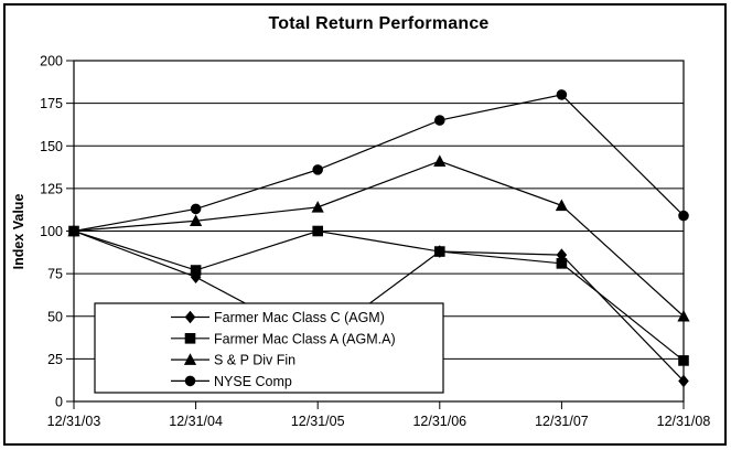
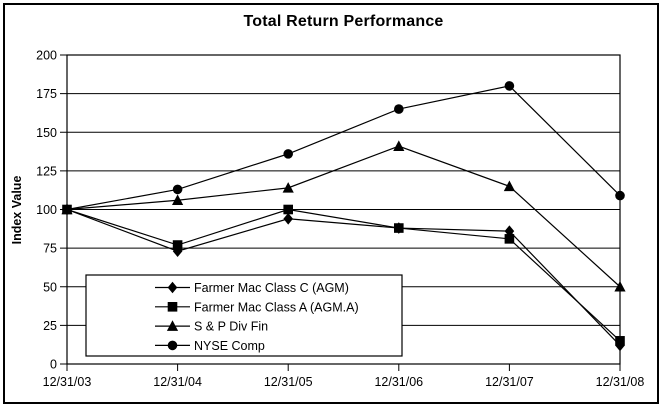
Farmer Mac Class C (AGM)/12/31/05: 35 -> 94
Farmer Mac Class A (AGM.A)/12/31/08: 24 -> 15
